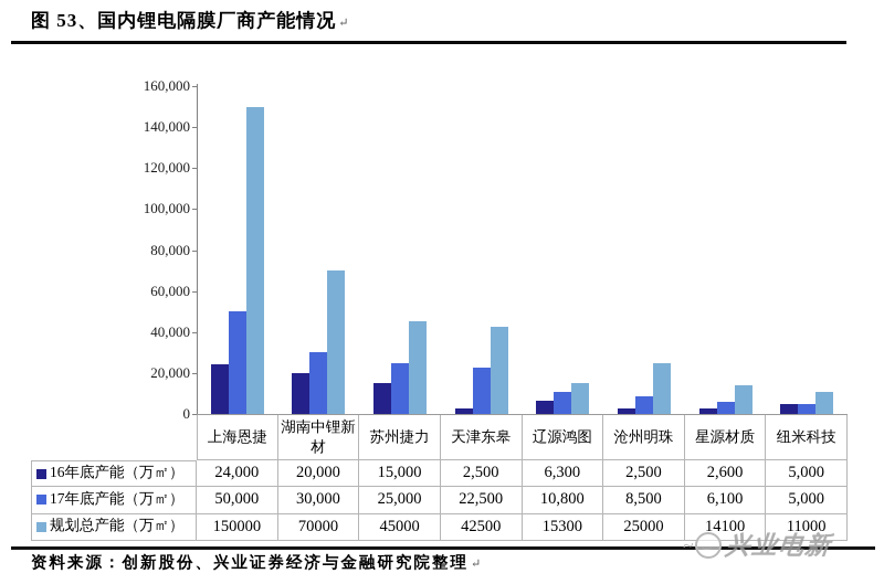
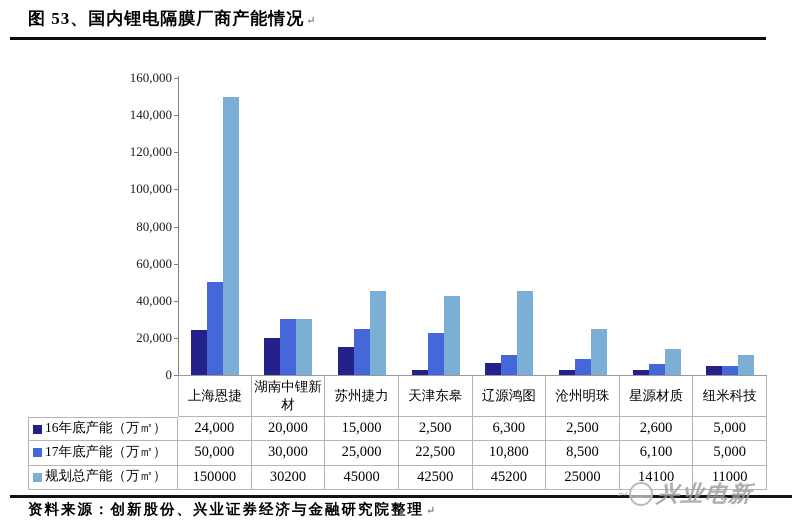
规划总产能（万㎡）/湖南中锂新材: 70000 -> 30200
规划总产能（万㎡）/辽源鸿图: 15300 -> 45200
